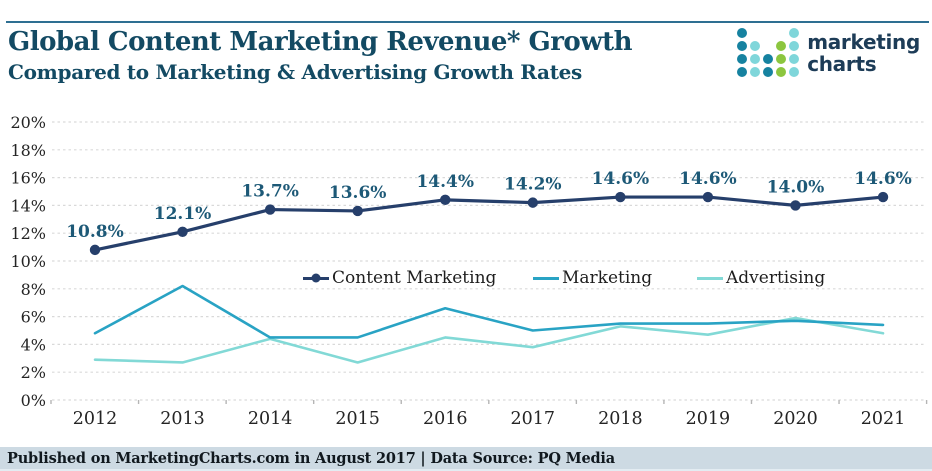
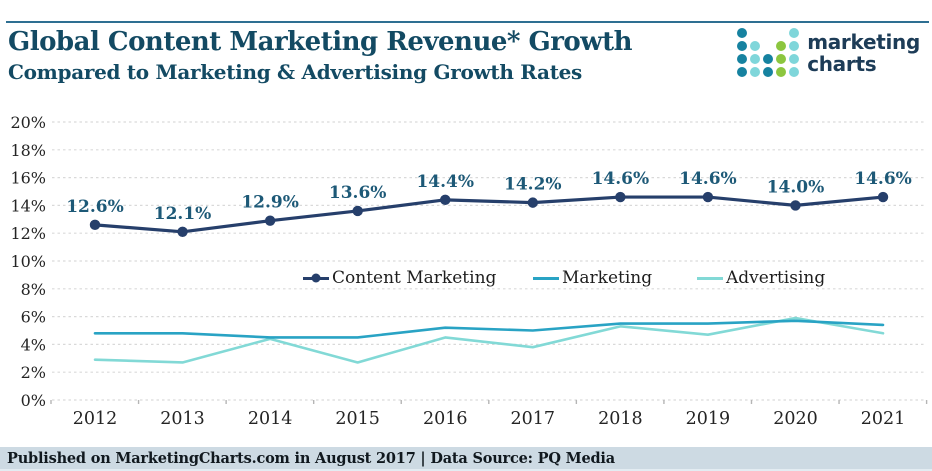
Content Marketing/2012: 10.8% -> 12.6%
Marketing/2013: 8.2% -> 4.8%
Content Marketing/2014: 13.7% -> 12.9%
Marketing/2016: 6.6% -> 5.2%
